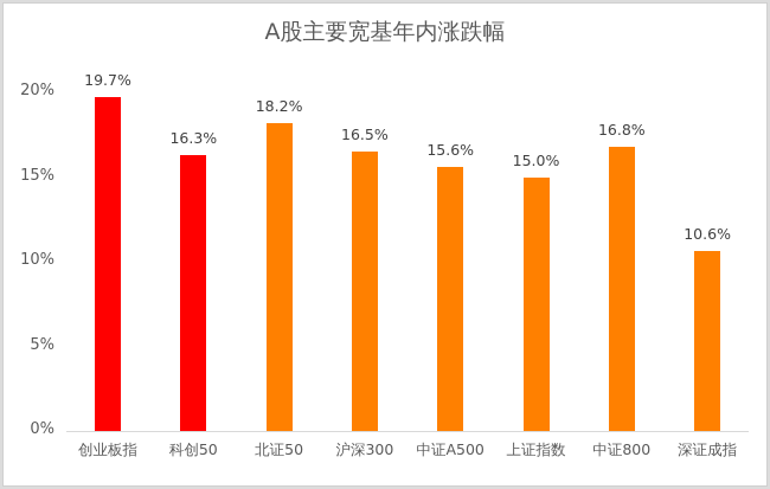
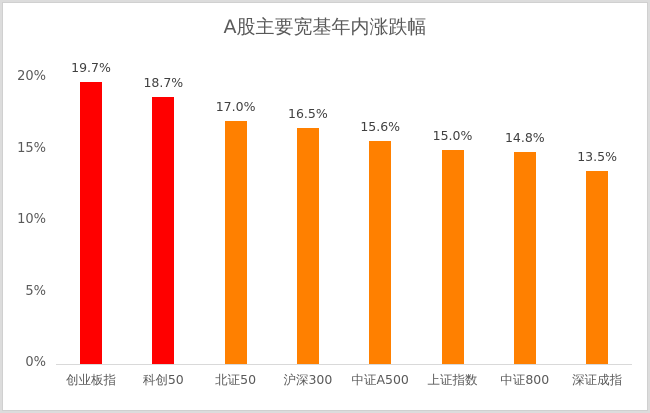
科创50: 16.3% -> 18.7%
北证50: 18.2% -> 17.0%
中证800: 16.8% -> 14.8%
深证成指: 10.6% -> 13.5%
